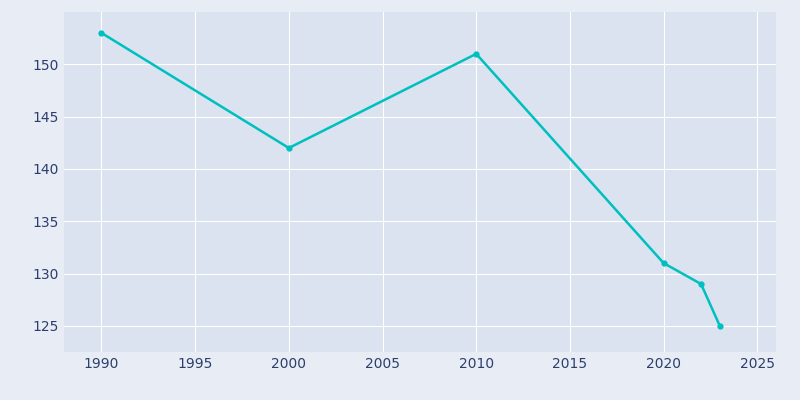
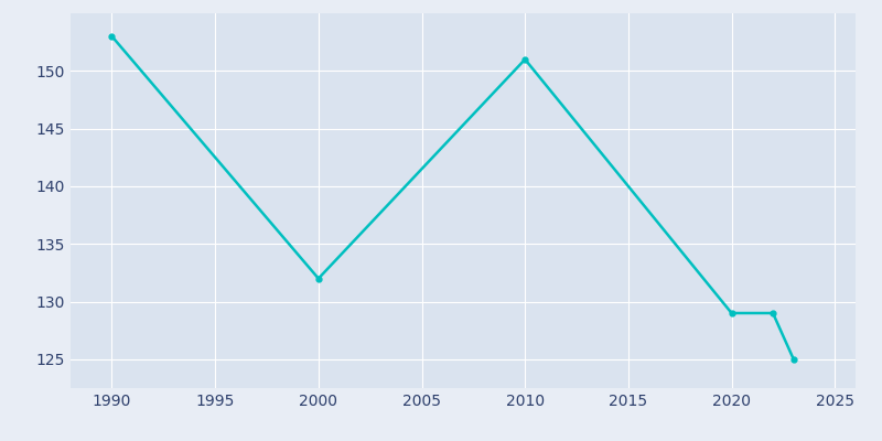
2000: 142 -> 132
2020: 131 -> 129
